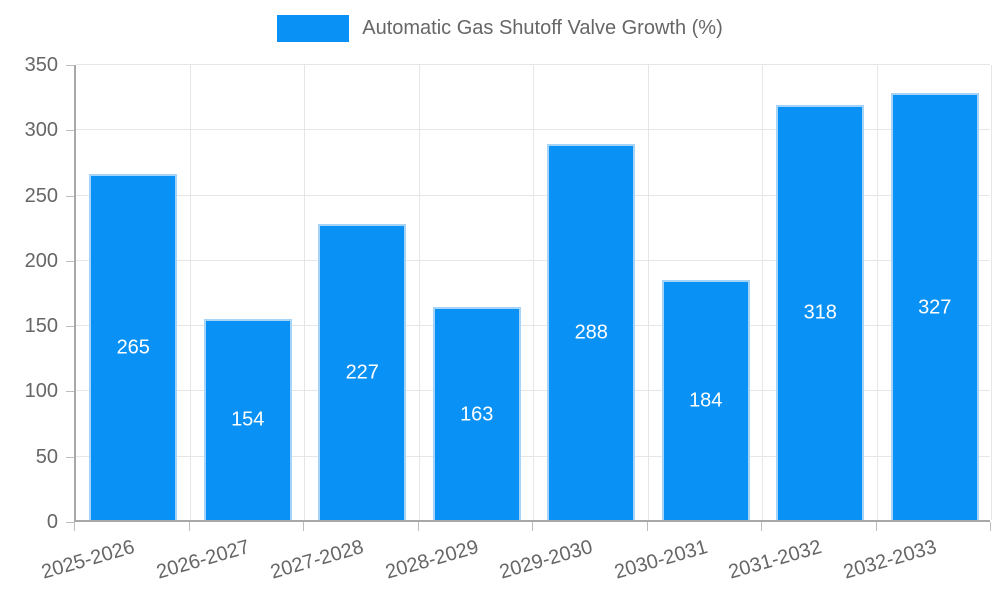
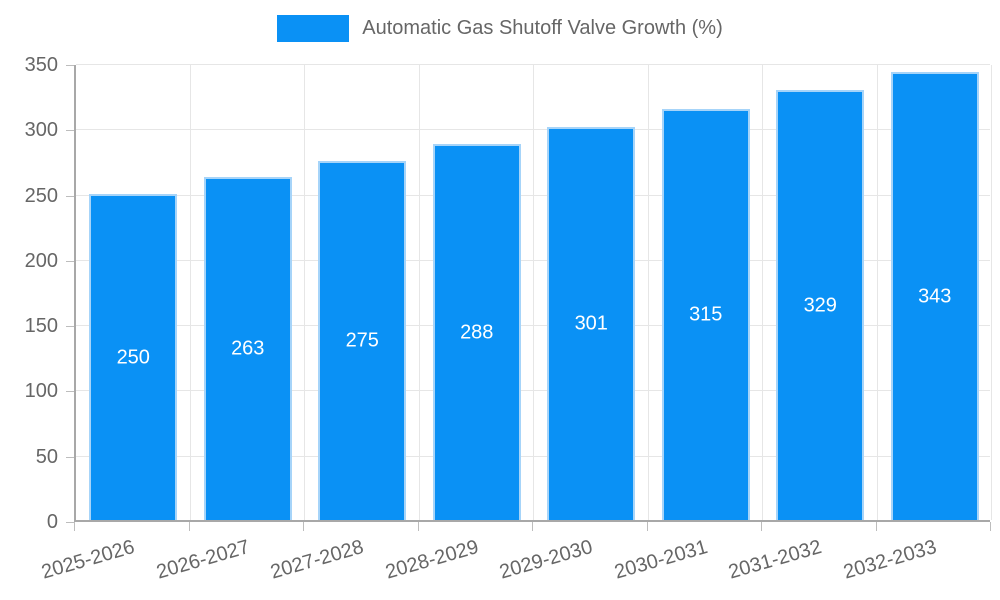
2025-2026: 265 -> 250
2026-2027: 154 -> 263
2027-2028: 227 -> 275
2028-2029: 163 -> 288
2029-2030: 288 -> 301
2030-2031: 184 -> 315
2031-2032: 318 -> 329
2032-2033: 327 -> 343
